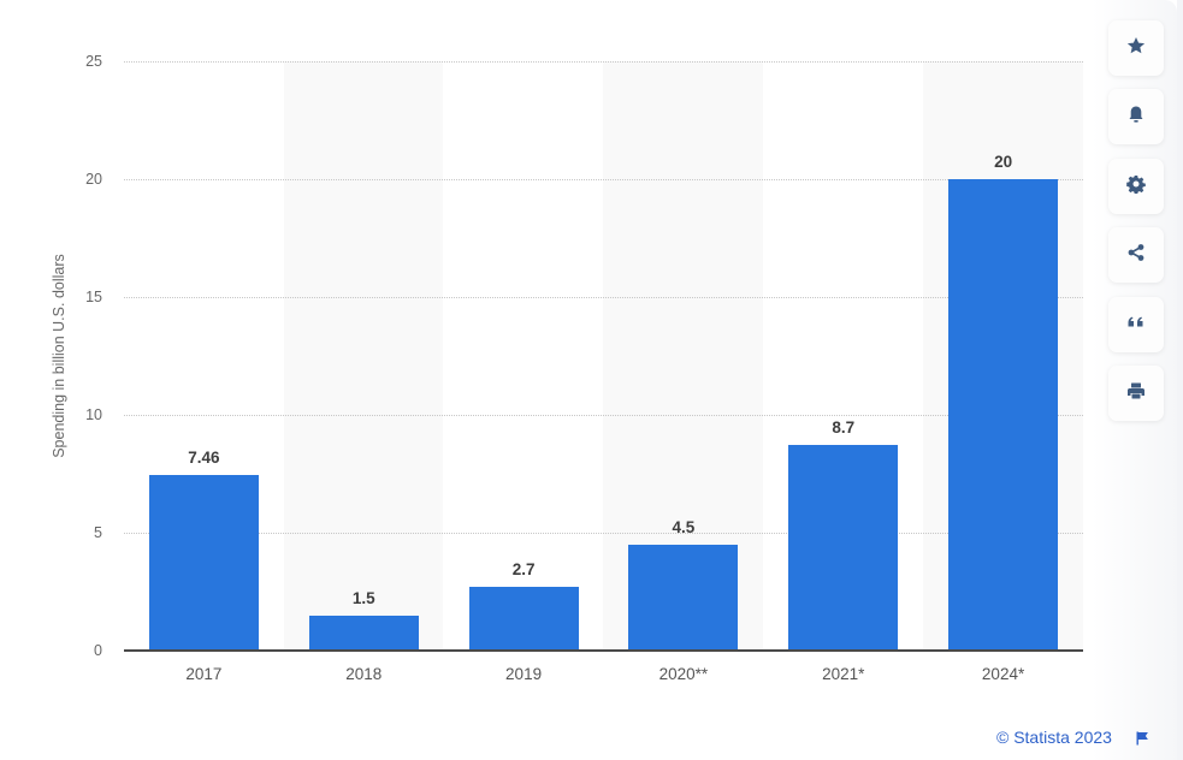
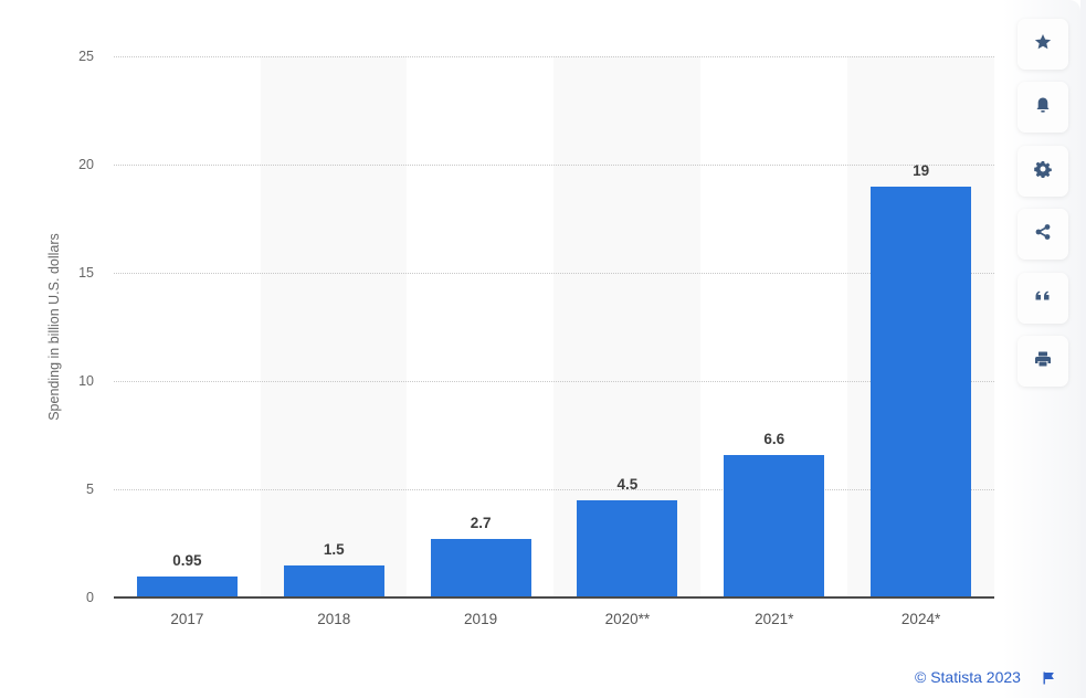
2017: 7.46 -> 0.95
2021*: 8.7 -> 6.6
2024*: 20 -> 19
